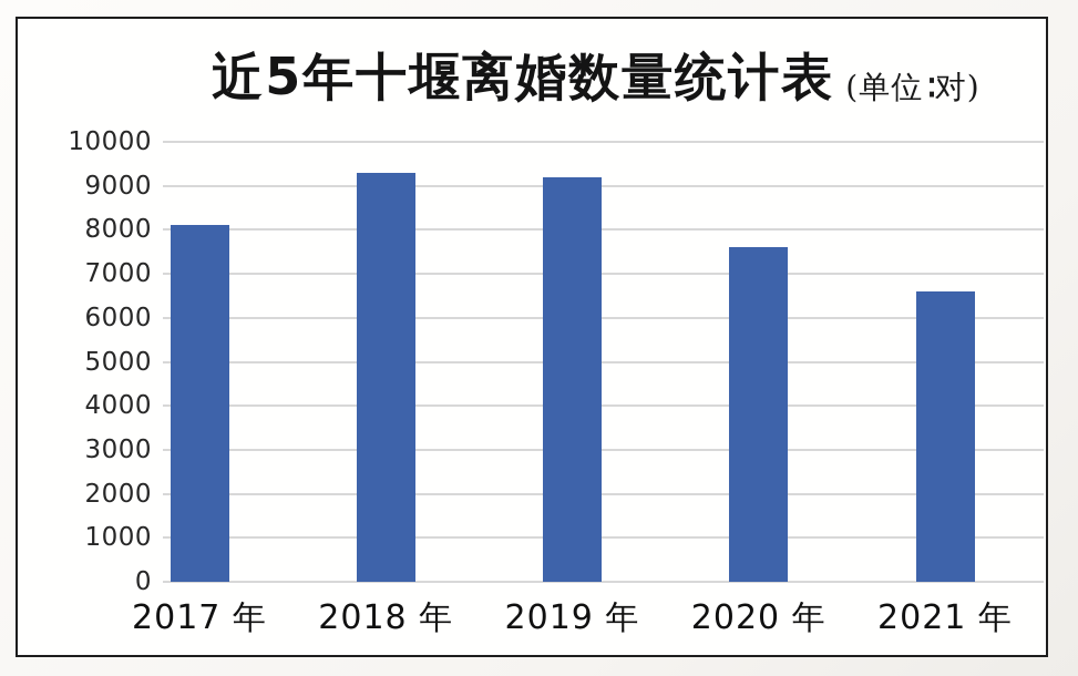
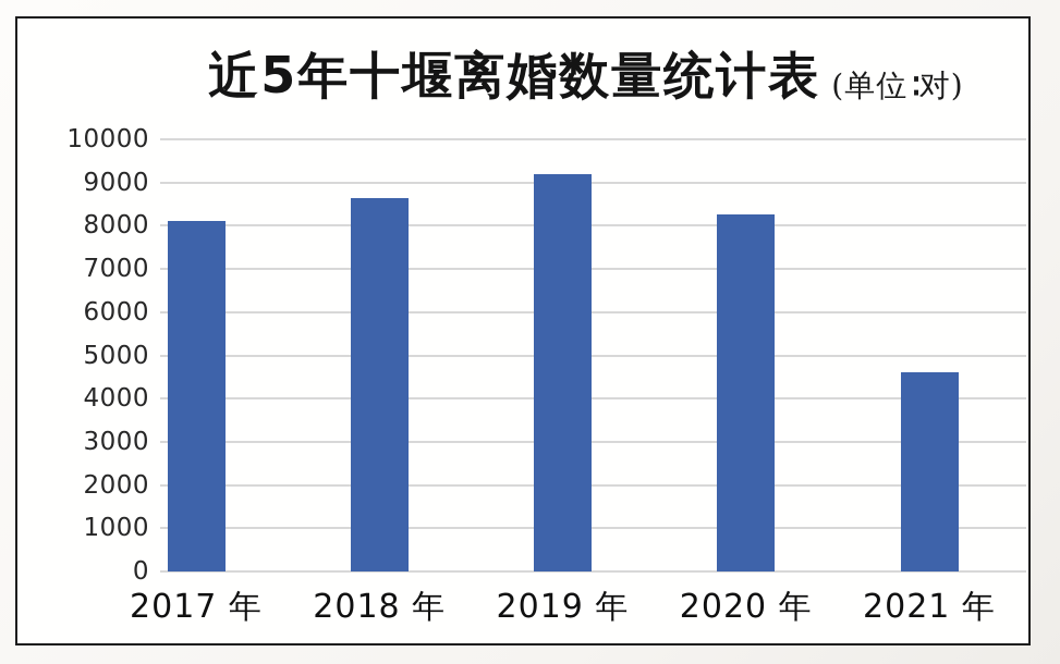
2018 年: 9300 -> 8600
2020 年: 7600 -> 8200
2021 年: 6600 -> 4600
